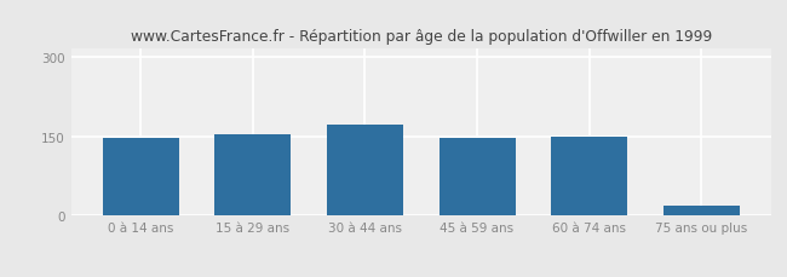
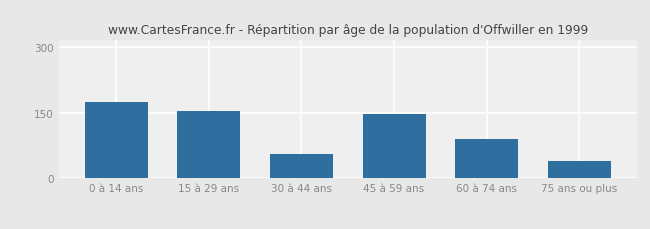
0 à 14 ans: 148 -> 175
30 à 44 ans: 172 -> 55
60 à 74 ans: 149 -> 90
75 ans ou plus: 20 -> 40
